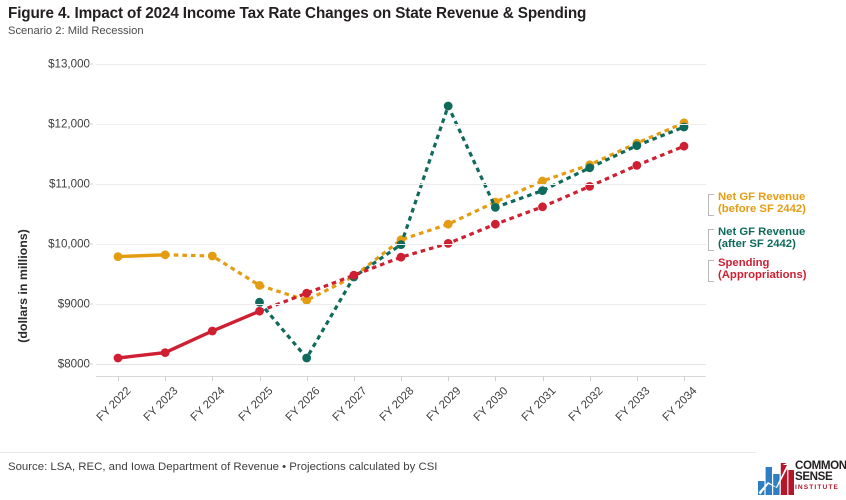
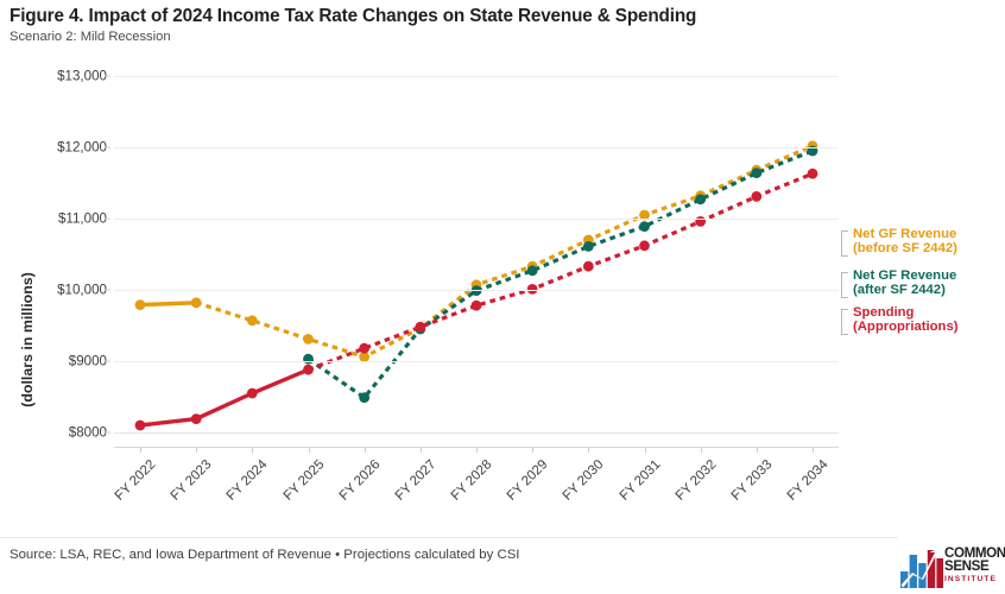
Net GF Revenue (before SF 2442)/FY 2024: $9800 -> $9600
Net GF Revenue (after SF 2442)/FY 2026: $8100 -> $8500
Net GF Revenue (after SF 2442)/FY 2029: $12300 -> $10300
